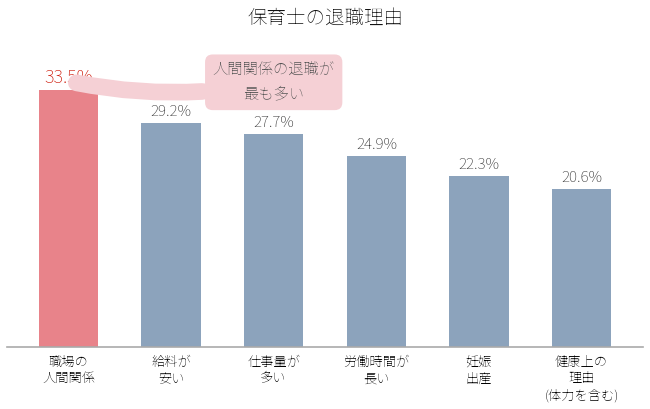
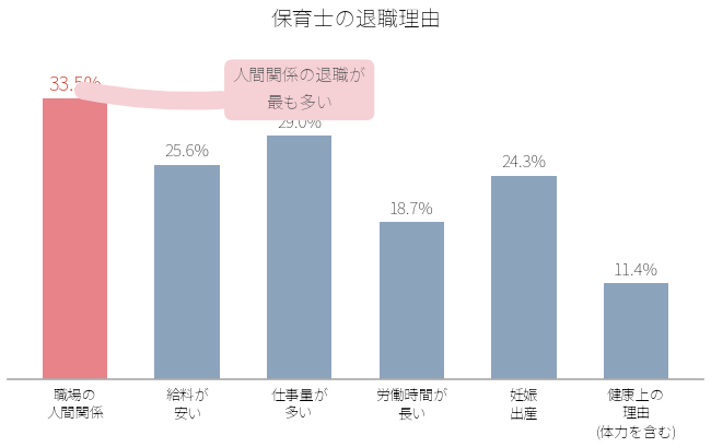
給料が 安い: 29.2% -> 25.6%
仕事量が 多い: 27.7% -> 29.0%
労働時間が 長い: 24.9% -> 18.7%
妊娠 出産: 22.3% -> 24.3%
健康上の 理由 (体力を含む): 20.6% -> 11.4%
